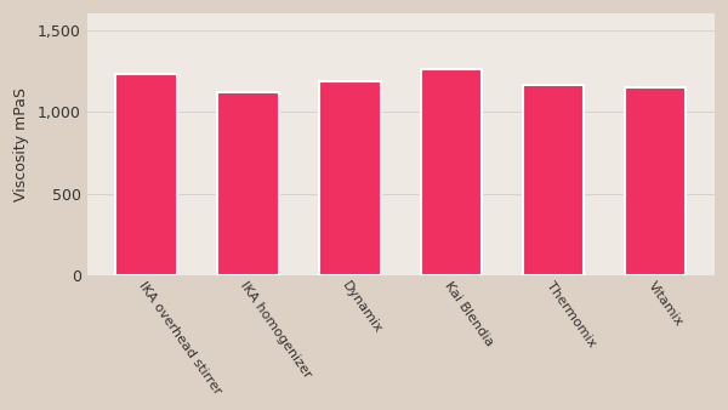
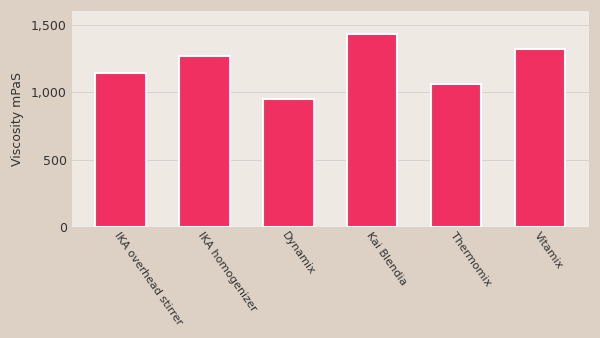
IKA overhead stirrer: 1,230 -> 1,140
IKA homogenizer: 1,120 -> 1,270
Dynamix: 1,190 -> 950
Kai Blendia: 1,260 -> 1,430
Thermomix: 1,160 -> 1,060
Vitamix: 1,150 -> 1,320
